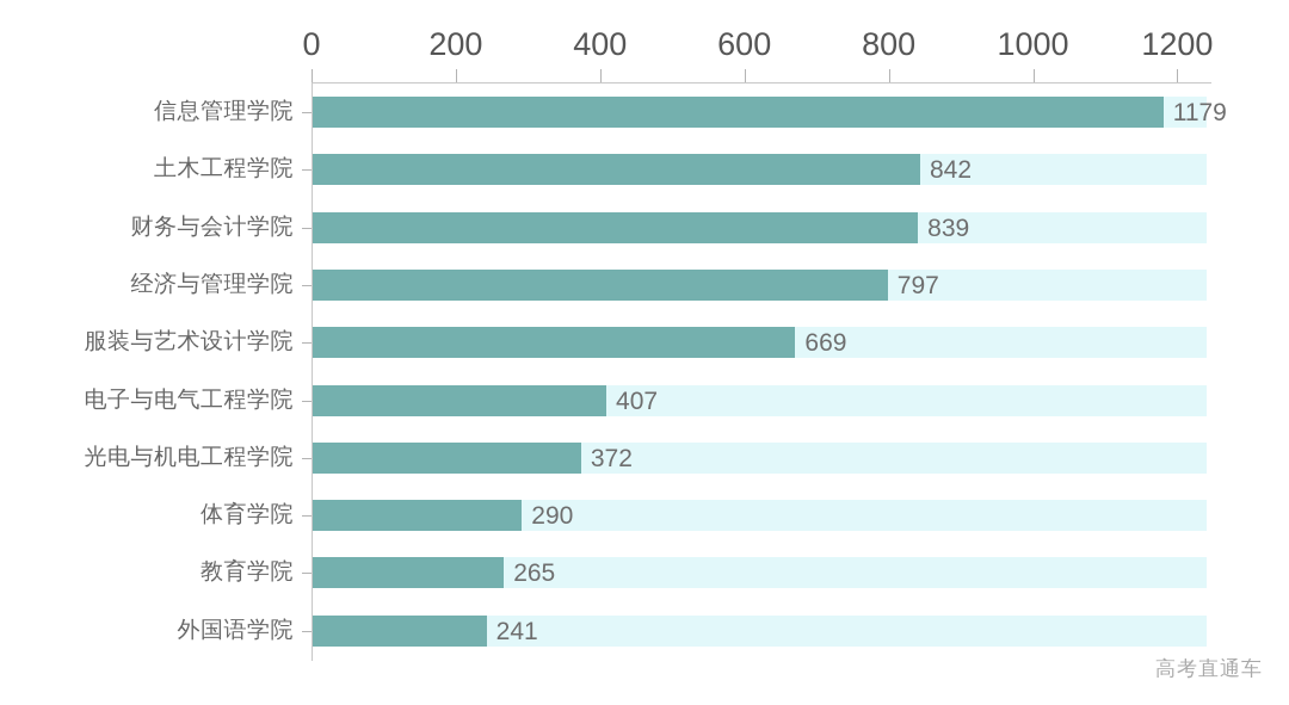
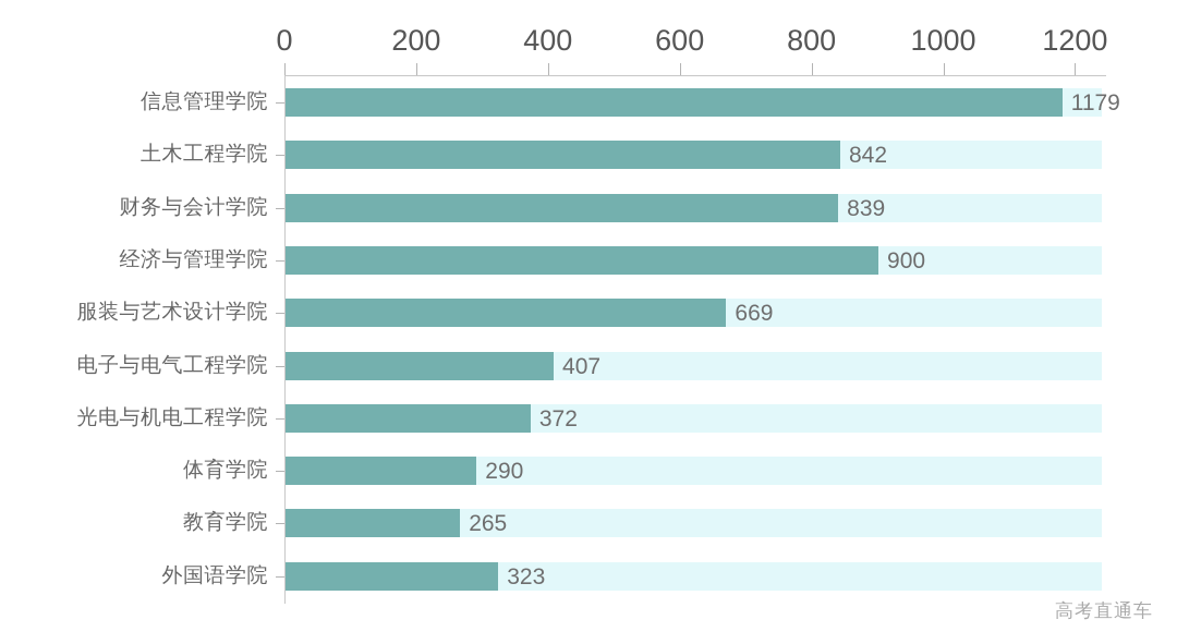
经济与管理学院: 797 -> 900
外国语学院: 241 -> 323
